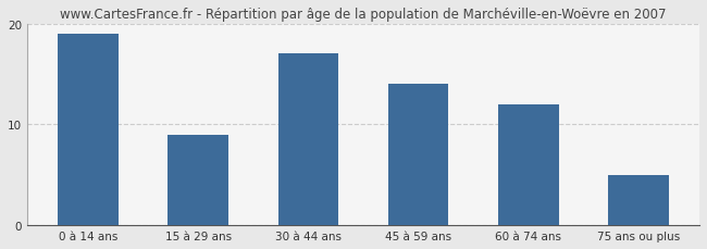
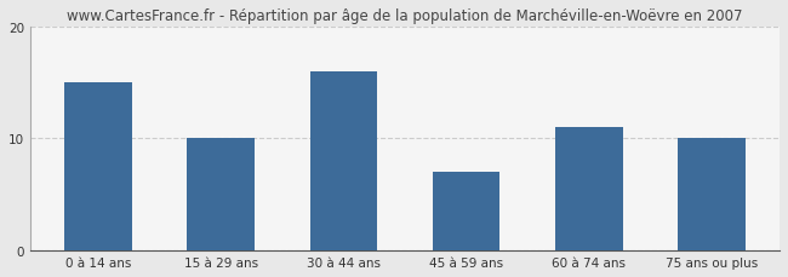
0 à 14 ans: 19 -> 15
15 à 29 ans: 9 -> 10
30 à 44 ans: 17 -> 16
45 à 59 ans: 14 -> 7
60 à 74 ans: 12 -> 11
75 ans ou plus: 5 -> 10
